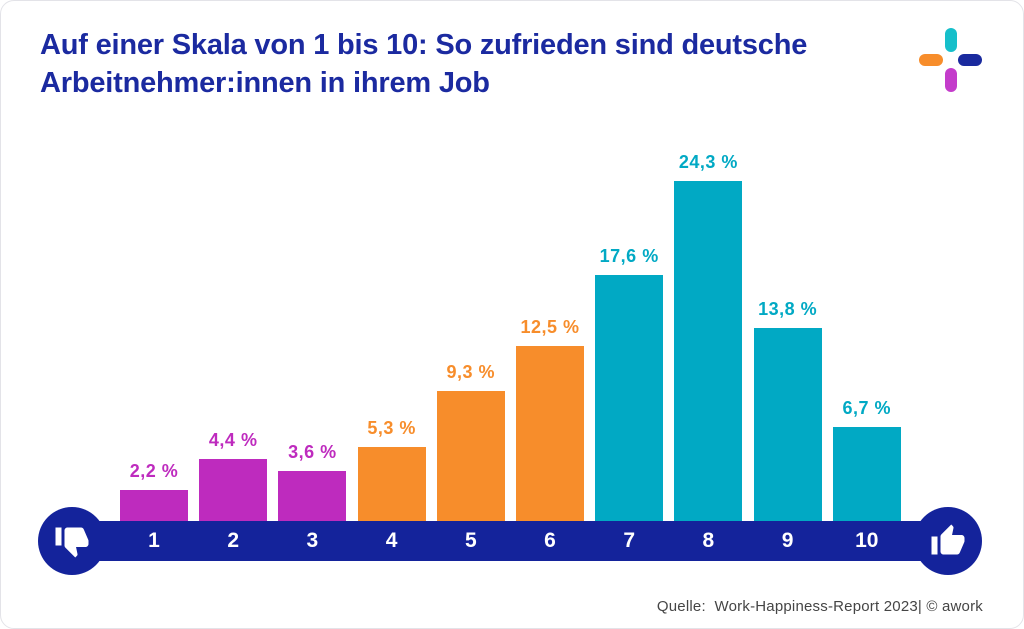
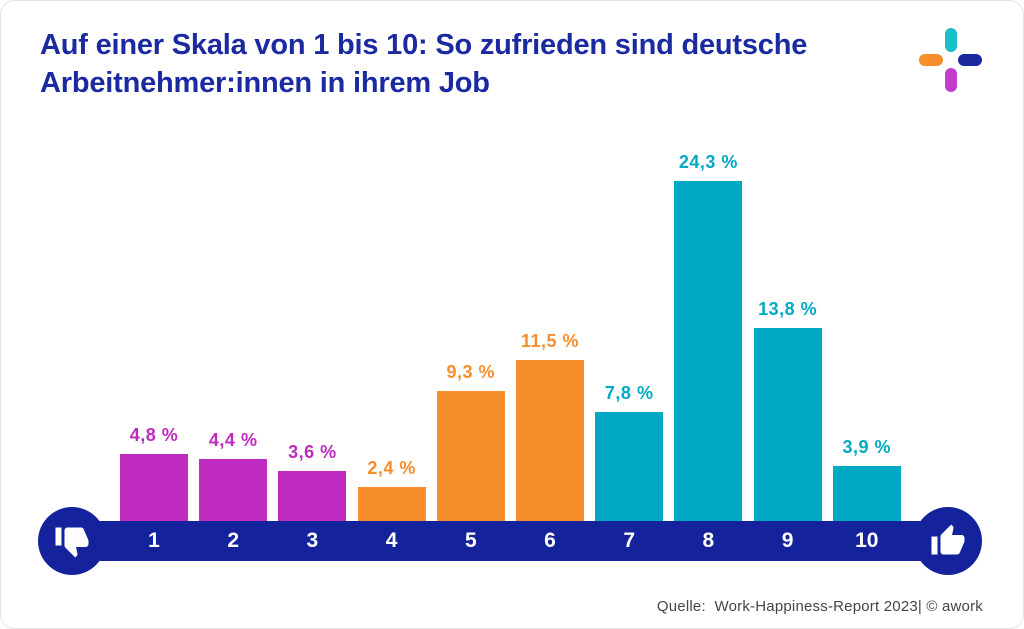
1: 2,2 -> 4,8
4: 5,3 -> 2,4
6: 12,5 -> 11,5
7: 17,6 -> 7,8
10: 6,7 -> 3,9
